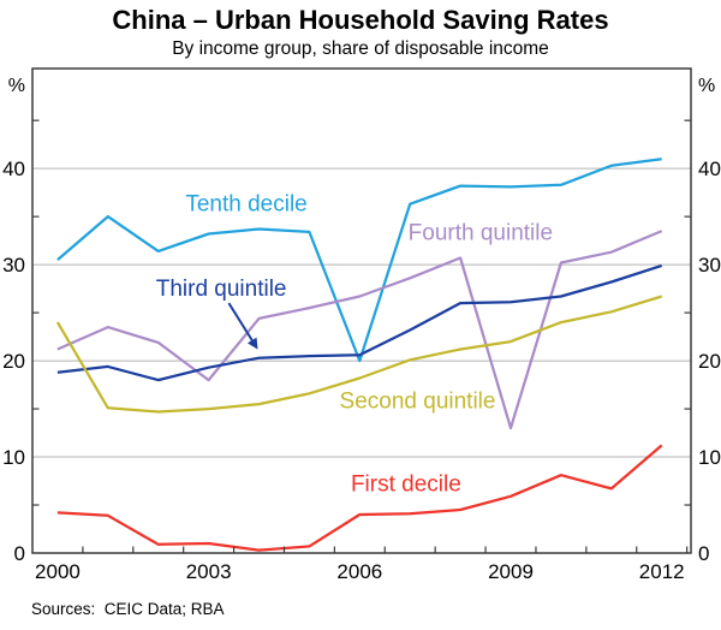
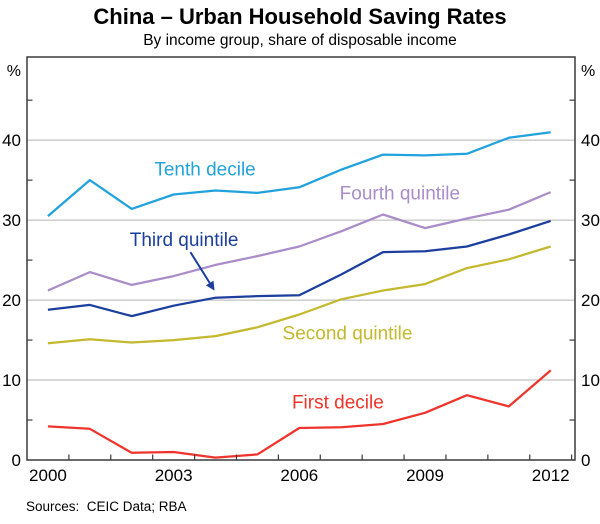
Second quintile/2000: 24 -> 15
Fourth quintile/2003: 18 -> 23
Tenth decile/2006: 20 -> 34
Fourth quintile/2009: 13 -> 29
